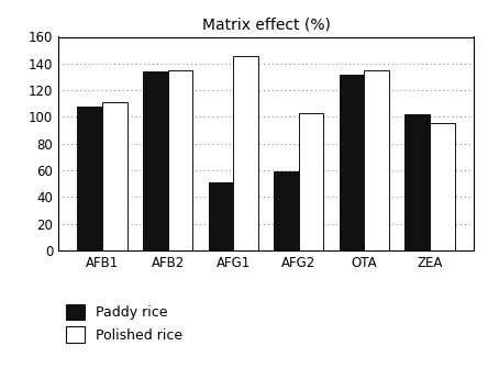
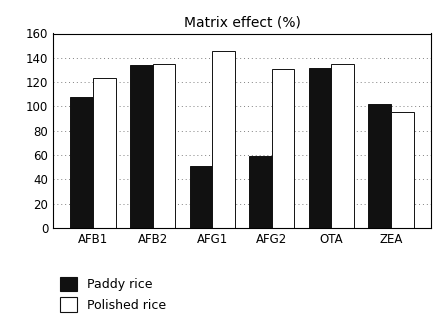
Polished rice/AFB1: 111 -> 123
Polished rice/AFG2: 103 -> 131
